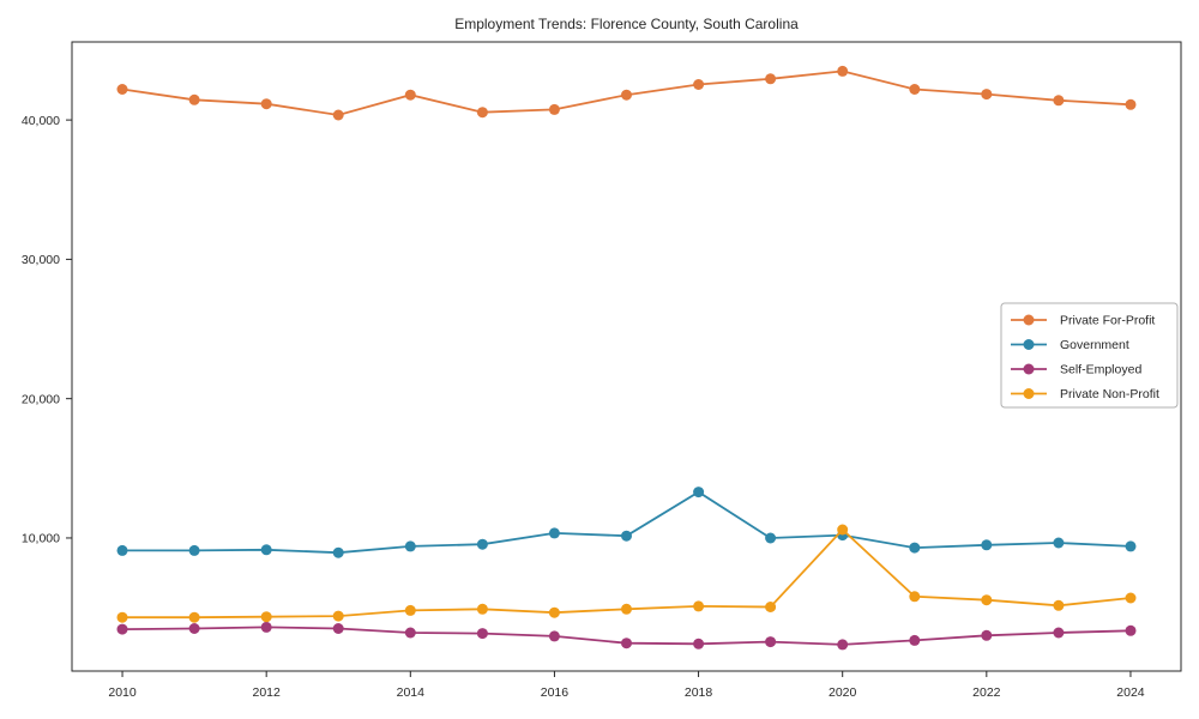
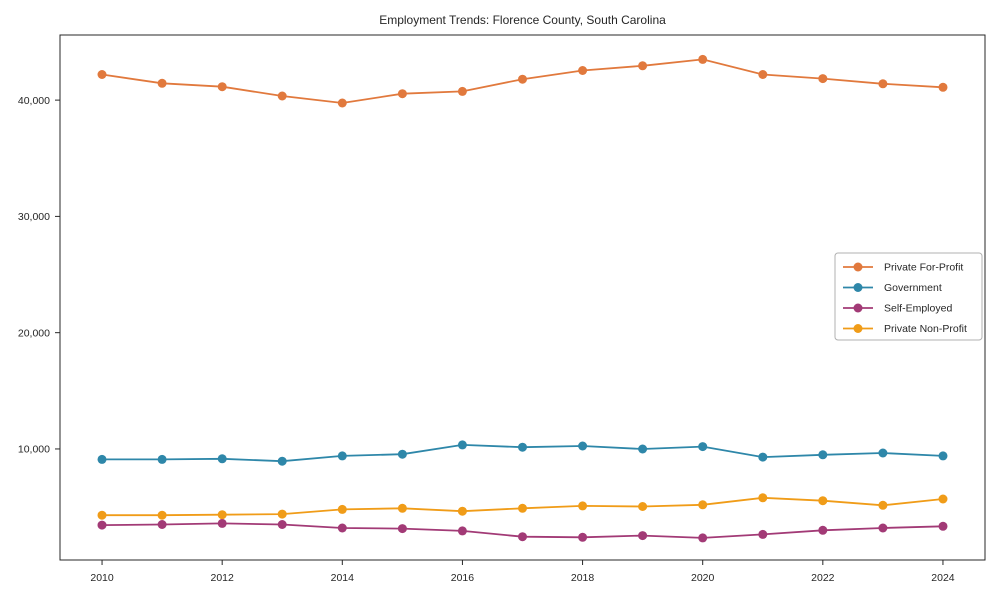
Private For-Profit/2014: 41800 -> 39800
Government/2018: 13300 -> 10200
Private Non-Profit/2020: 10600 -> 5200
